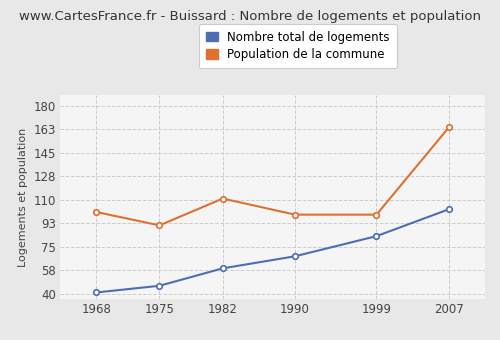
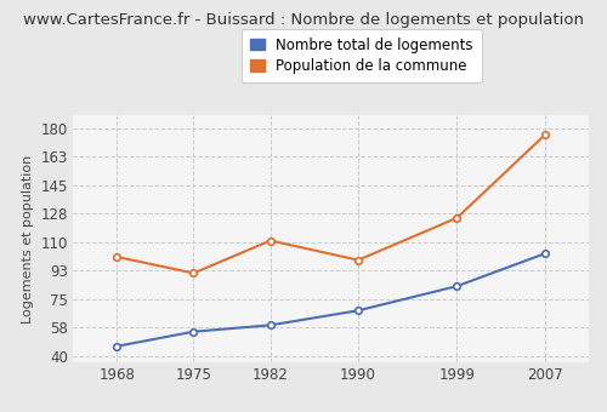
Nombre total de logements/1968: 41 -> 46
Nombre total de logements/1975: 46 -> 55
Population de la commune/1999: 99 -> 125
Population de la commune/2007: 164 -> 176
